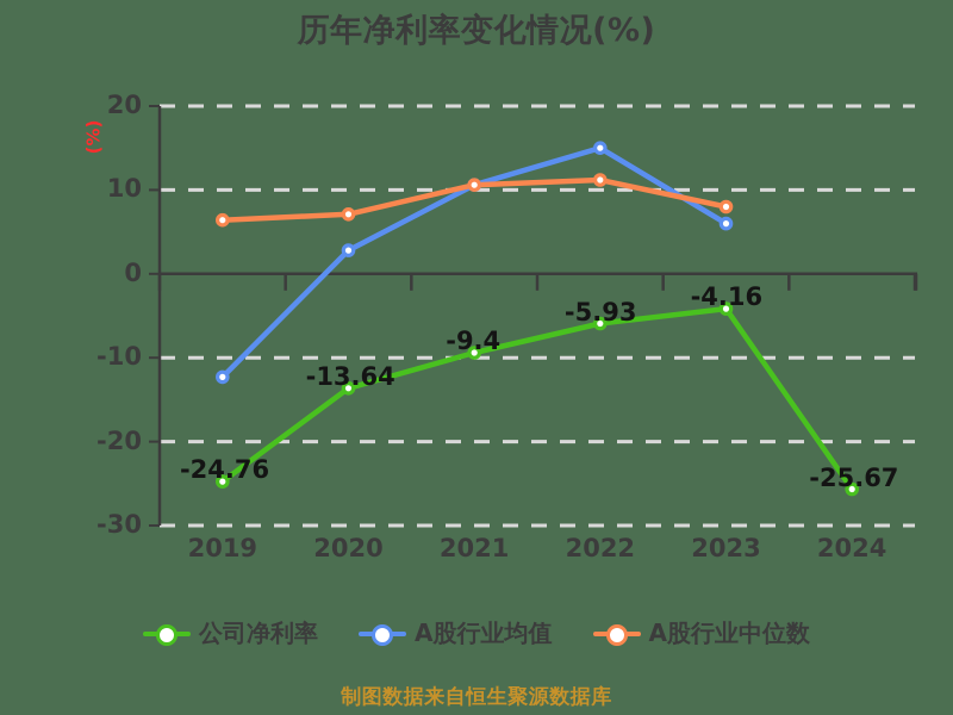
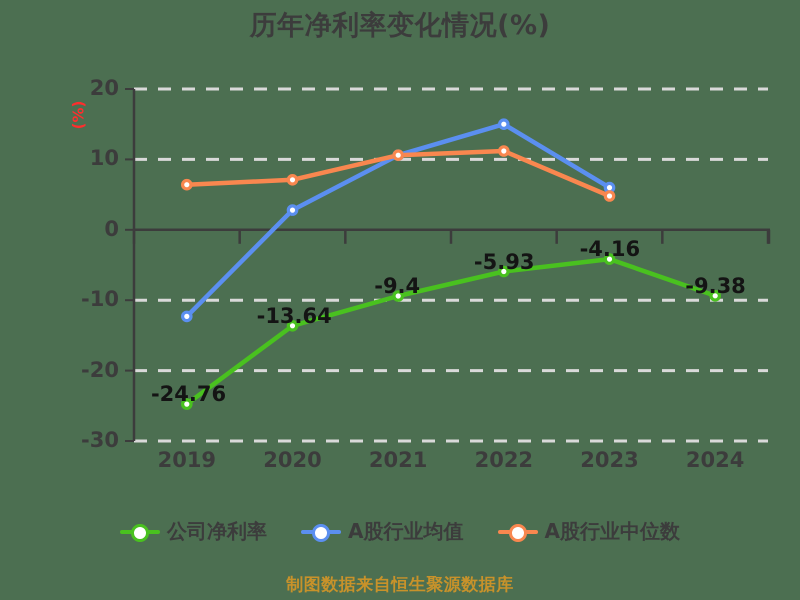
A股行业中位数/2023: 8 -> 5
公司净利率/2024: -25.67 -> -9.38
